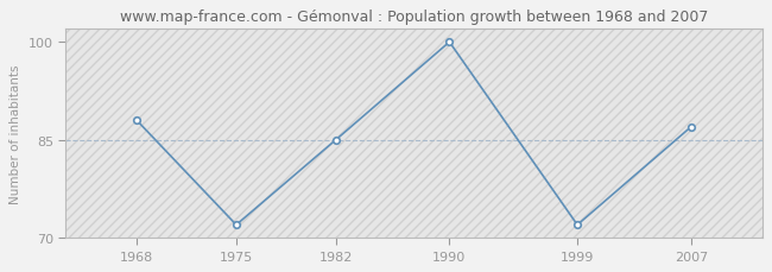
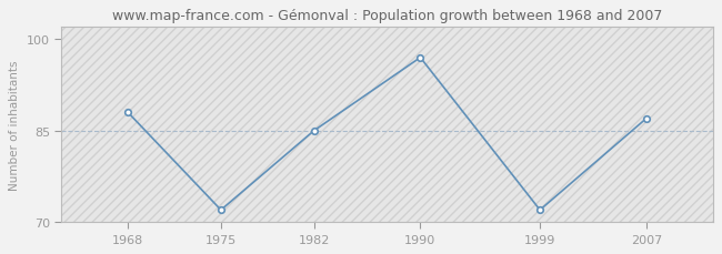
1990: 100 -> 97
